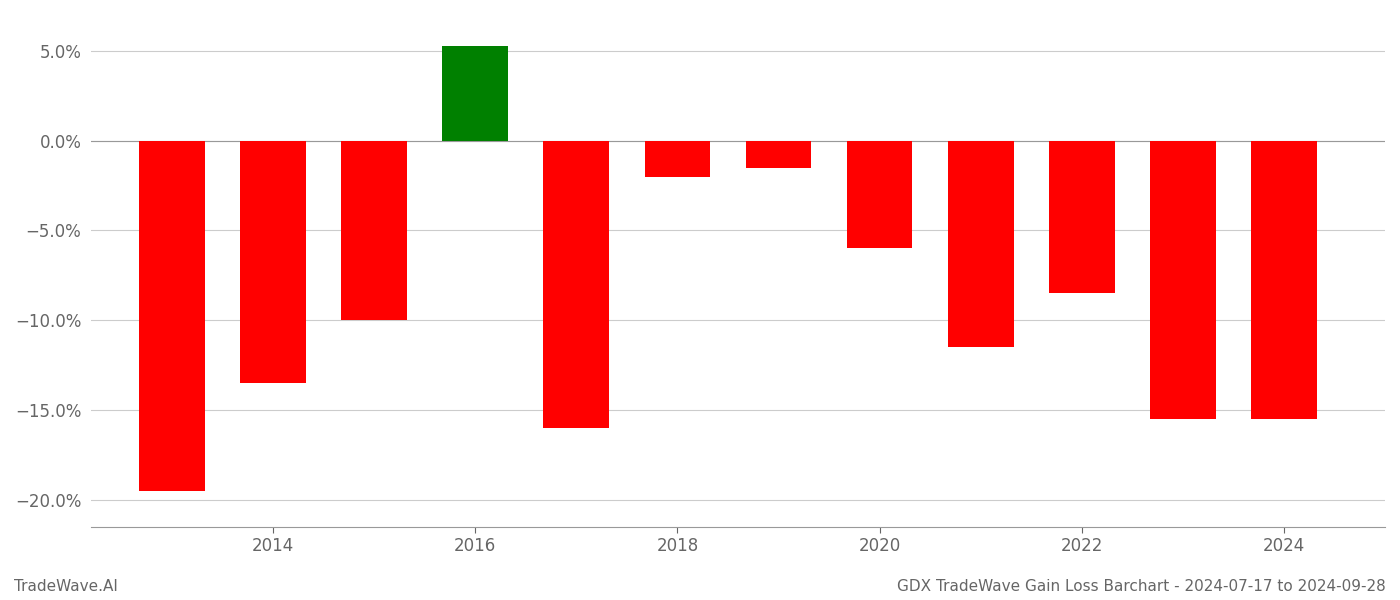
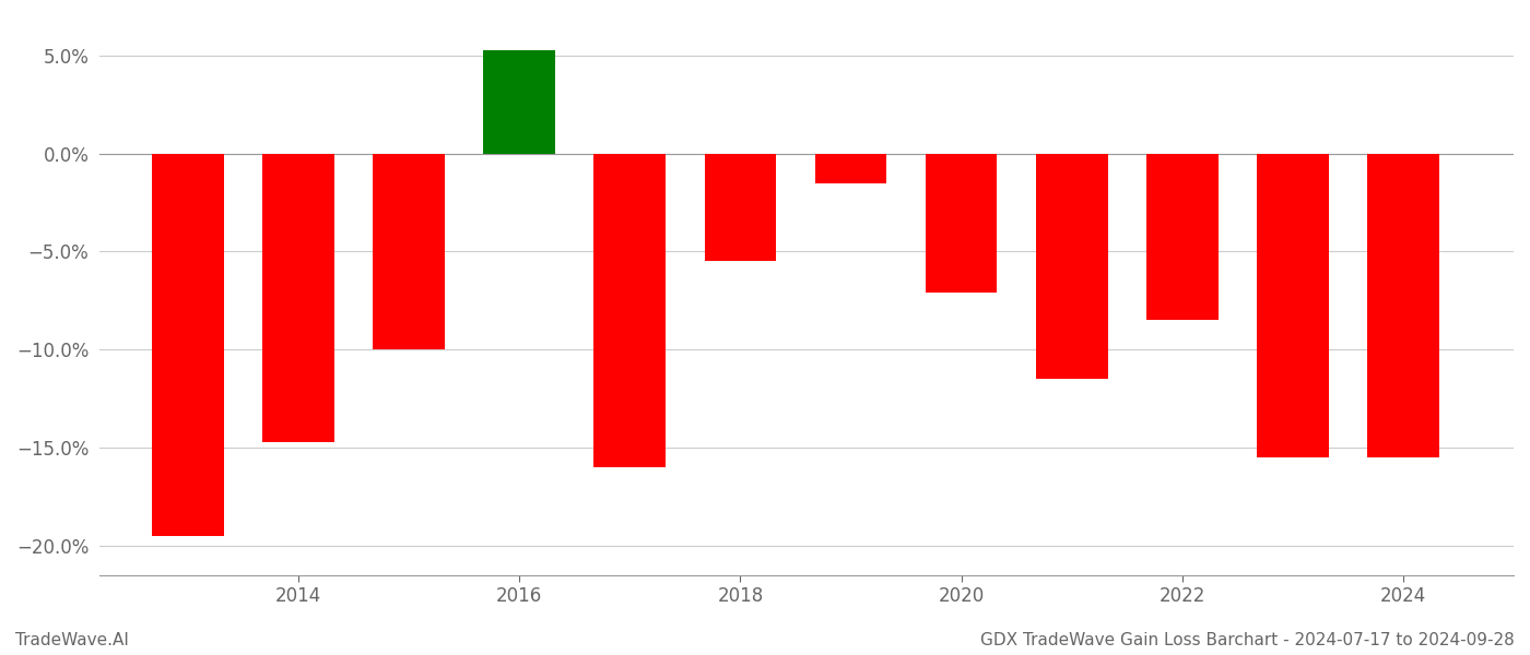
2014: -13.5% -> -14.7%
2018: -2.0% -> -5.5%
2020: -6.0% -> -7.1%
